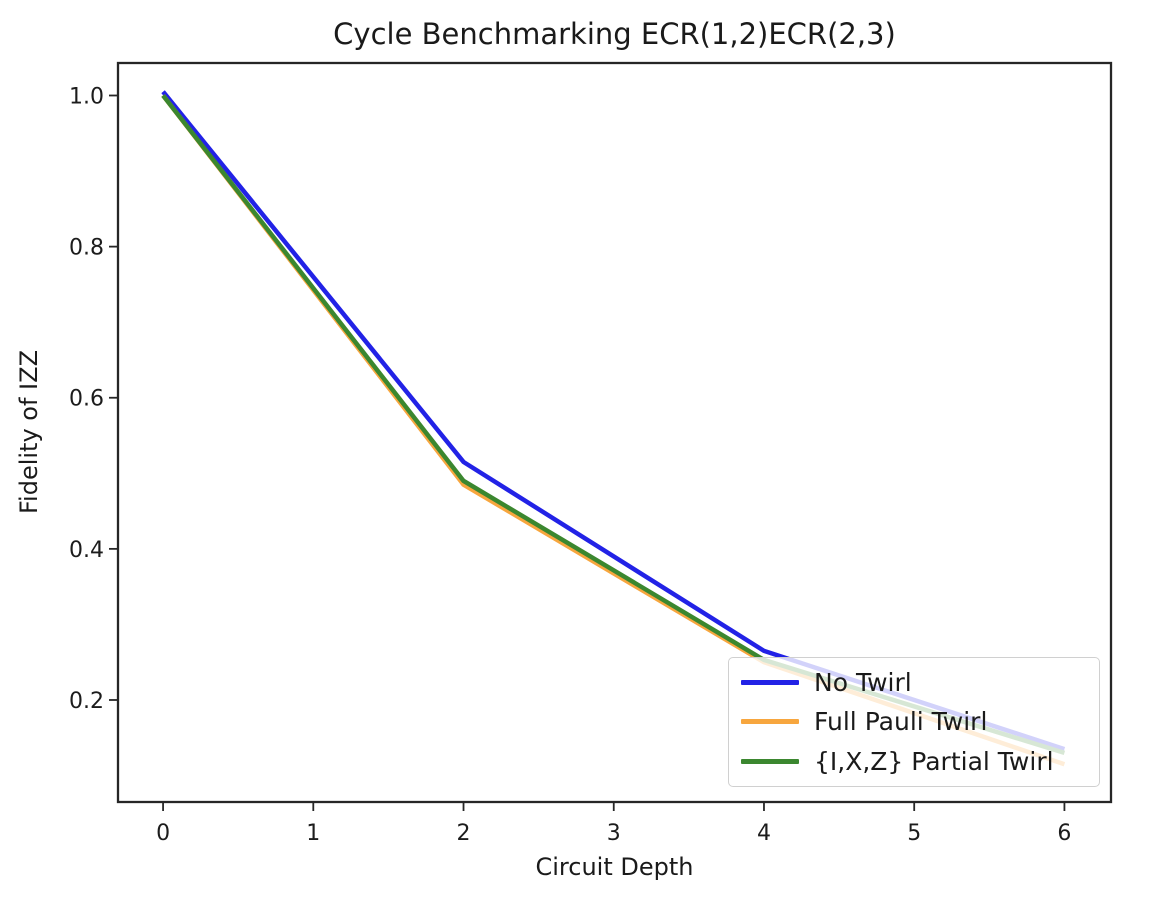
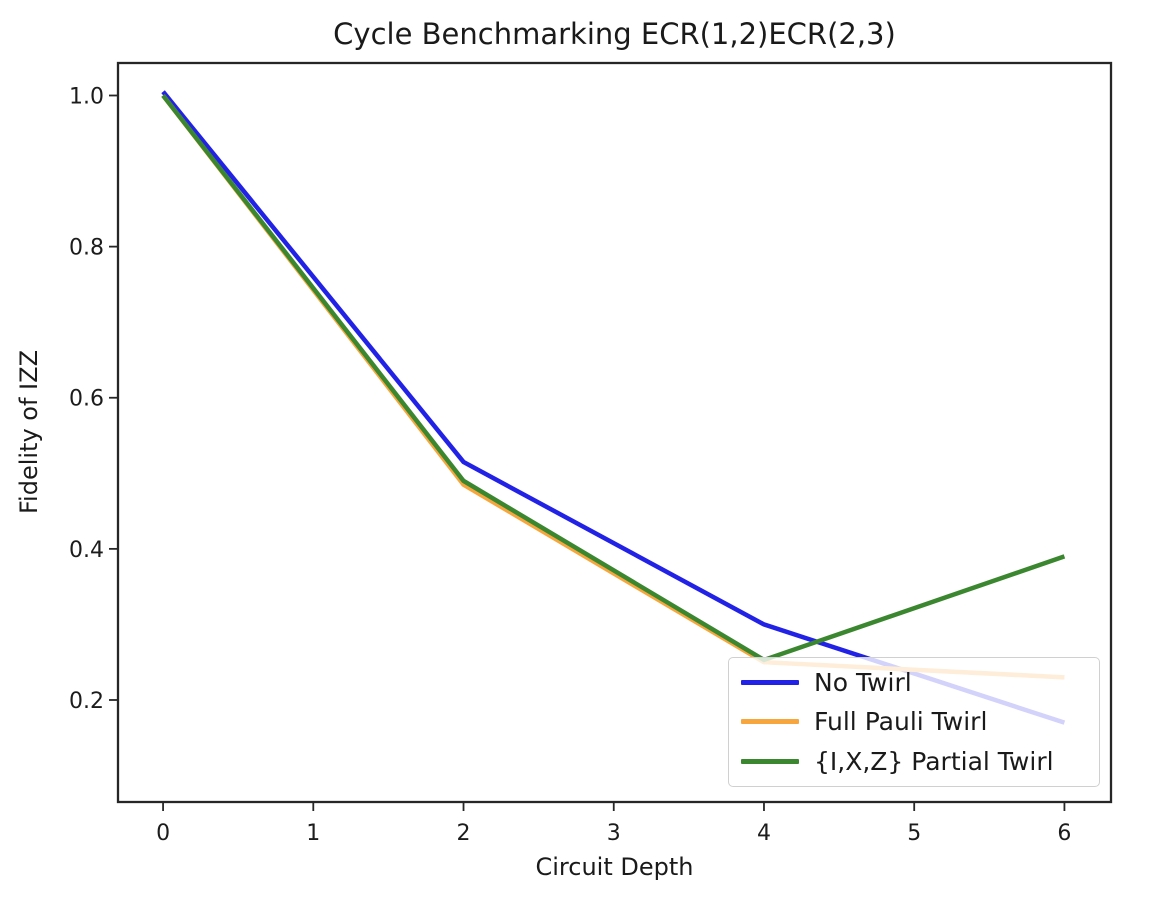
No Twirl/4: 0.27 -> 0.30
No Twirl/6: 0.14 -> 0.17
Full Pauli Twirl/6: 0.12 -> 0.23
{I,X,Z} Partial Twirl/6: 0.13 -> 0.39
